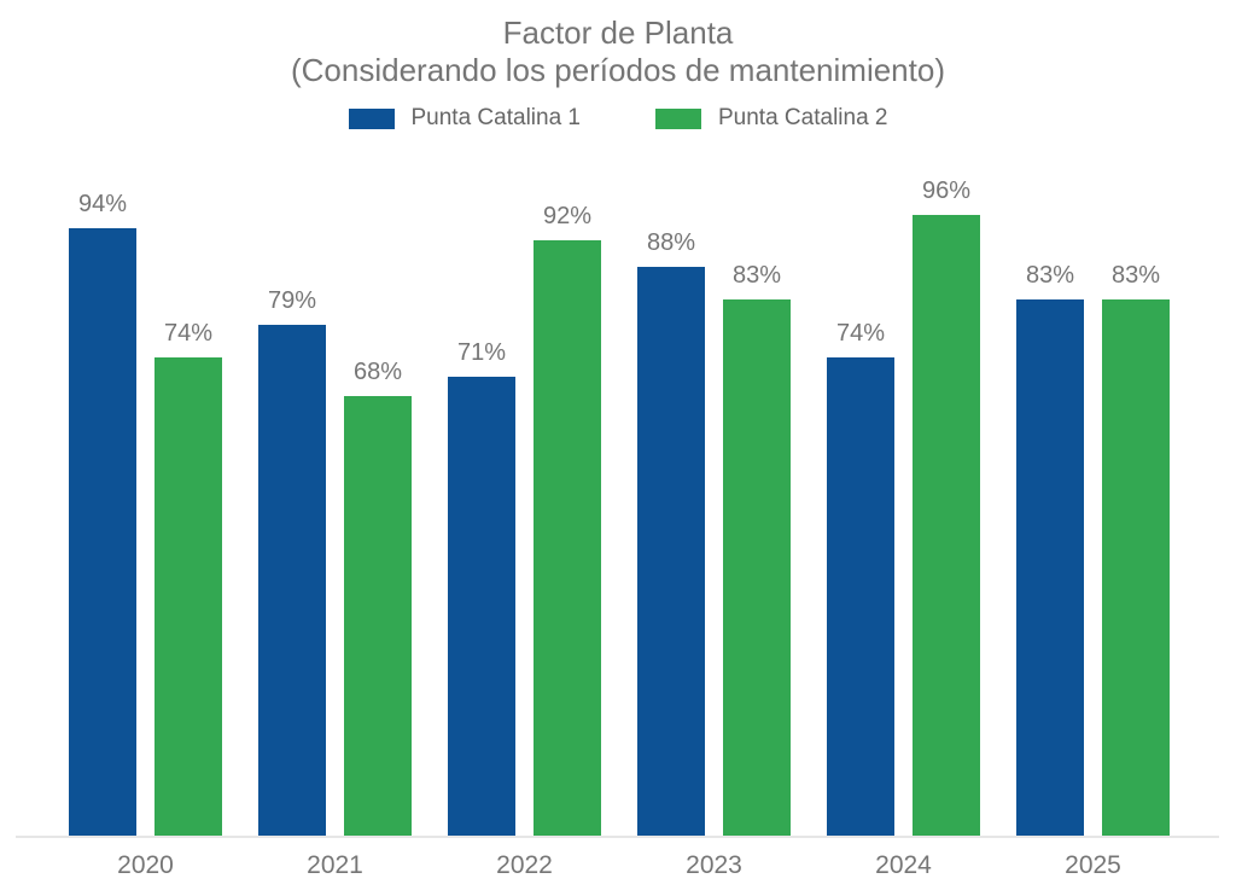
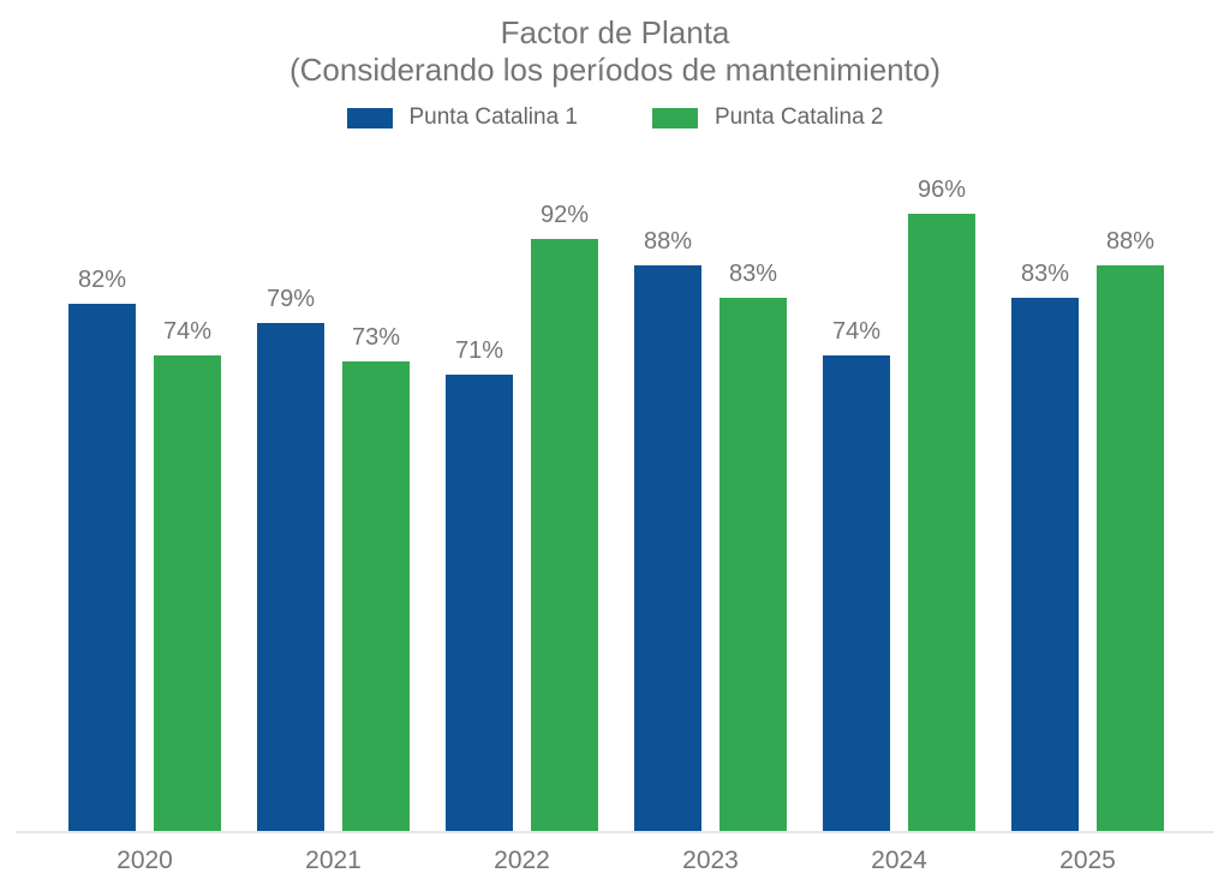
Punta Catalina 1/2020: 94% -> 82%
Punta Catalina 2/2021: 68% -> 73%
Punta Catalina 2/2025: 83% -> 88%
